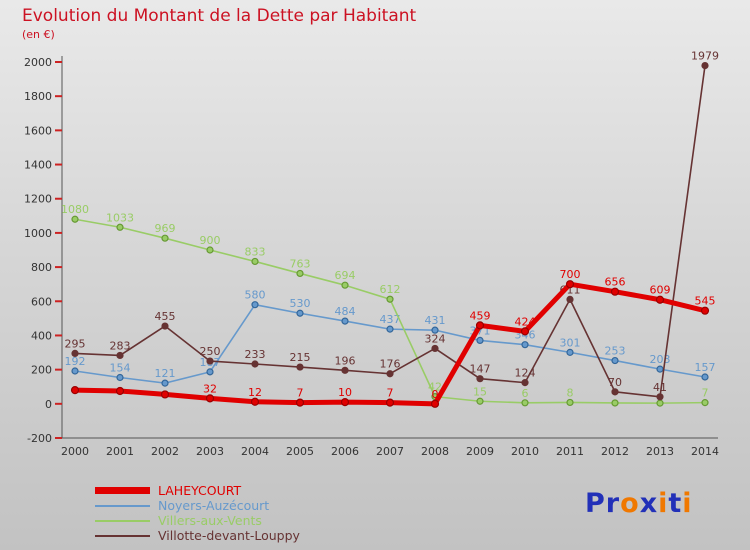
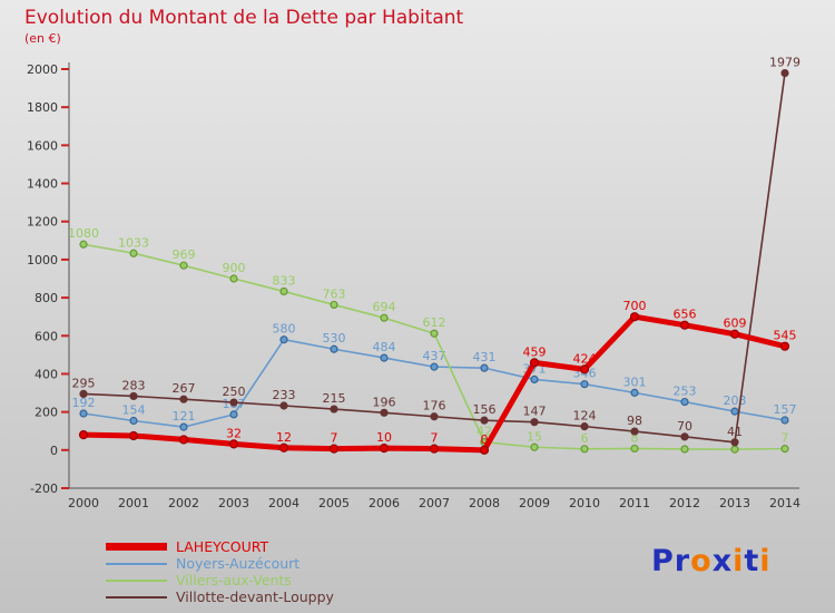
Villotte-devant-Louppy/2002: 455 -> 267
Villotte-devant-Louppy/2008: 324 -> 156
Villotte-devant-Louppy/2011: 611 -> 98
